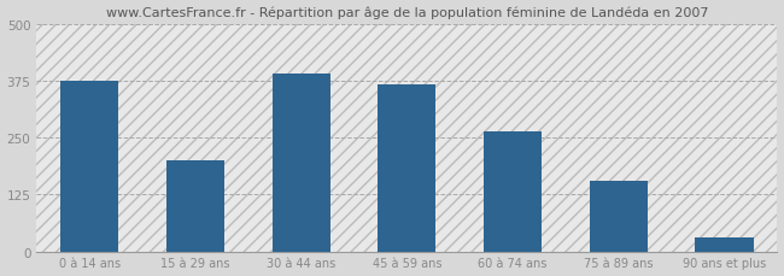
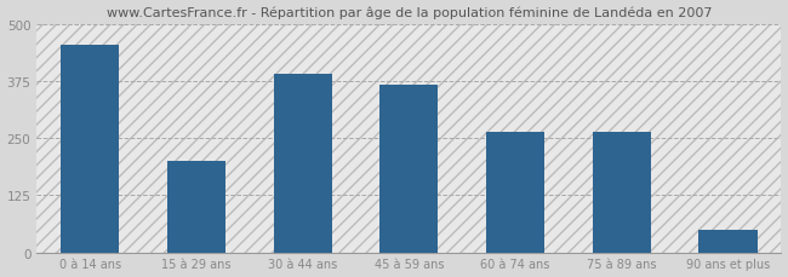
0 à 14 ans: 375 -> 455
75 à 89 ans: 155 -> 265
90 ans et plus: 30 -> 50
